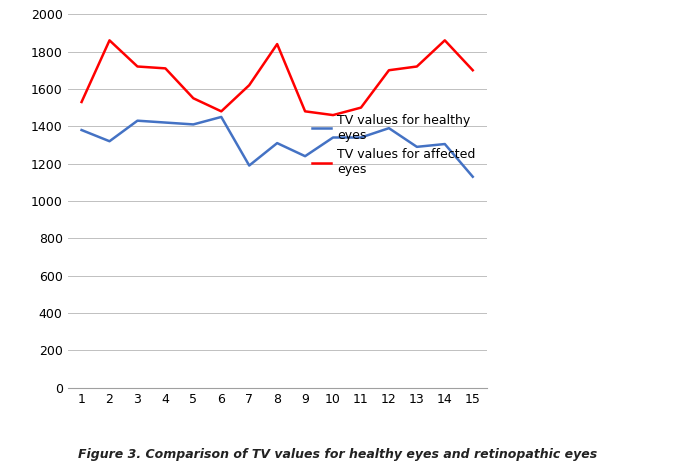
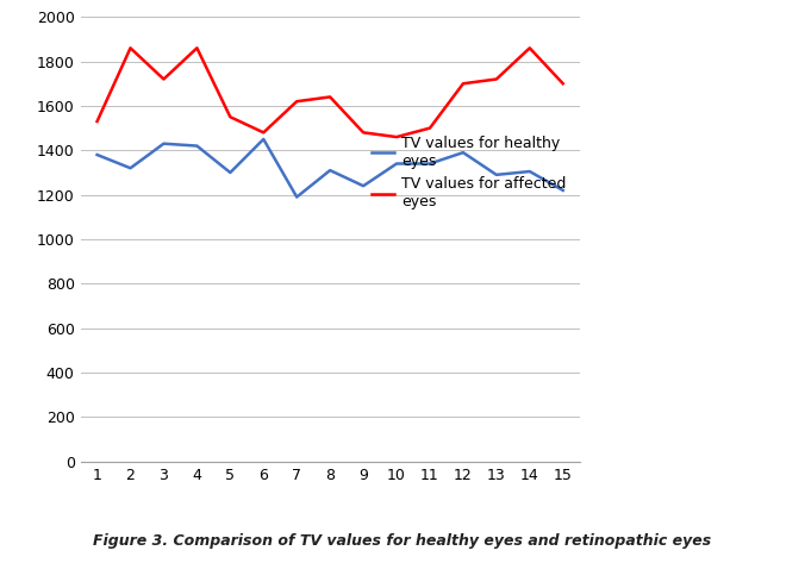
TV values for affected eyes/4: 1710 -> 1860
TV values for healthy eyes/5: 1410 -> 1300
TV values for affected eyes/8: 1840 -> 1640
TV values for healthy eyes/15: 1130 -> 1220
